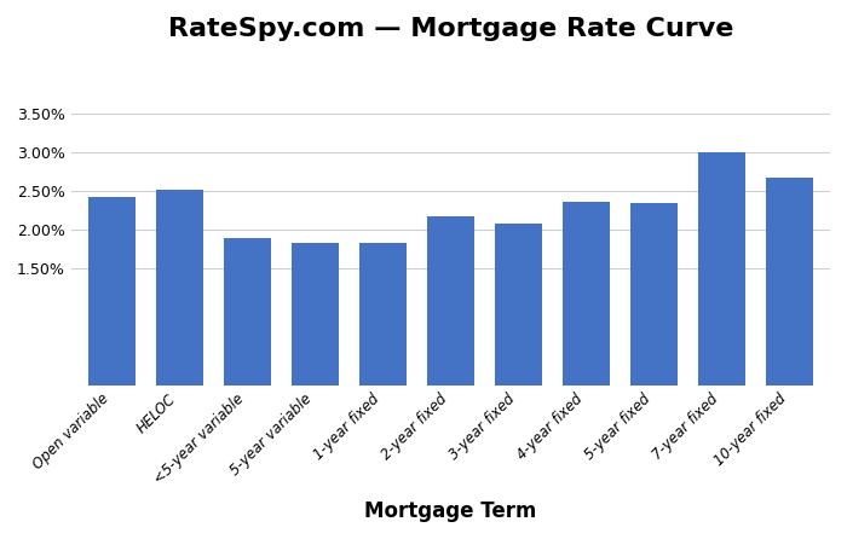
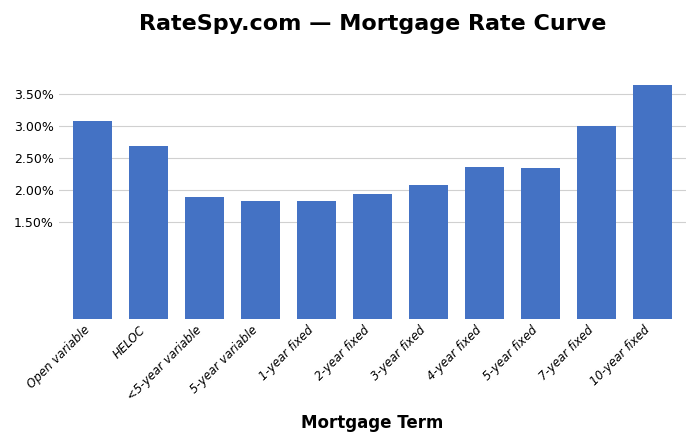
Open variable: 2.42% -> 3.08%
HELOC: 2.52% -> 2.70%
2-year fixed: 2.18% -> 1.95%
10-year fixed: 2.68% -> 3.65%
